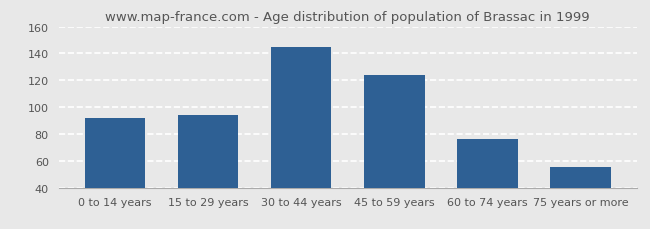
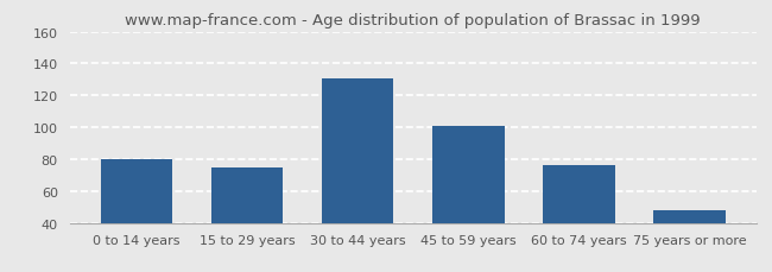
0 to 14 years: 92 -> 80
15 to 29 years: 94 -> 75
30 to 44 years: 145 -> 131
45 to 59 years: 124 -> 101
75 years or more: 55 -> 48
